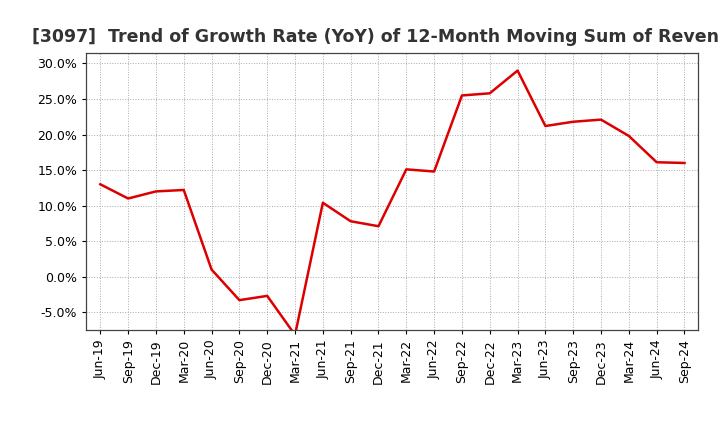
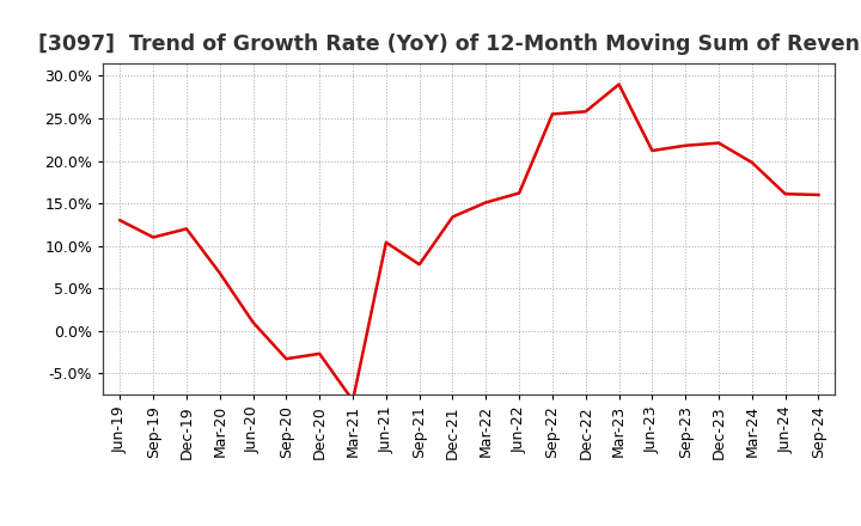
Mar-20: 12.2% -> 6.8%
Dec-21: 7.1% -> 13.4%
Jun-22: 14.8% -> 16.2%
